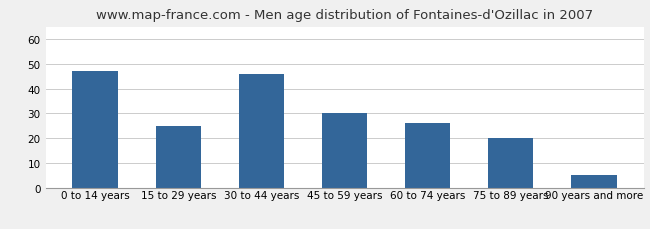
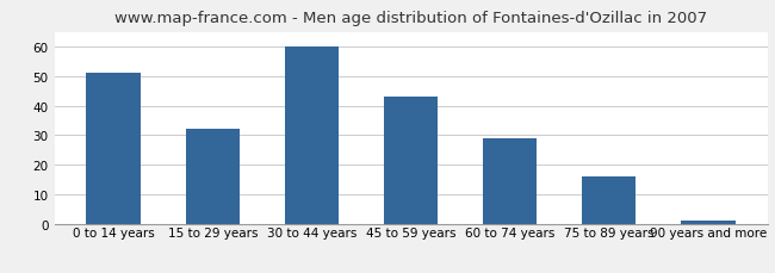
0 to 14 years: 47 -> 51
15 to 29 years: 25 -> 32
30 to 44 years: 46 -> 60
45 to 59 years: 30 -> 43
60 to 74 years: 26 -> 29
75 to 89 years: 20 -> 16
90 years and more: 5 -> 1
